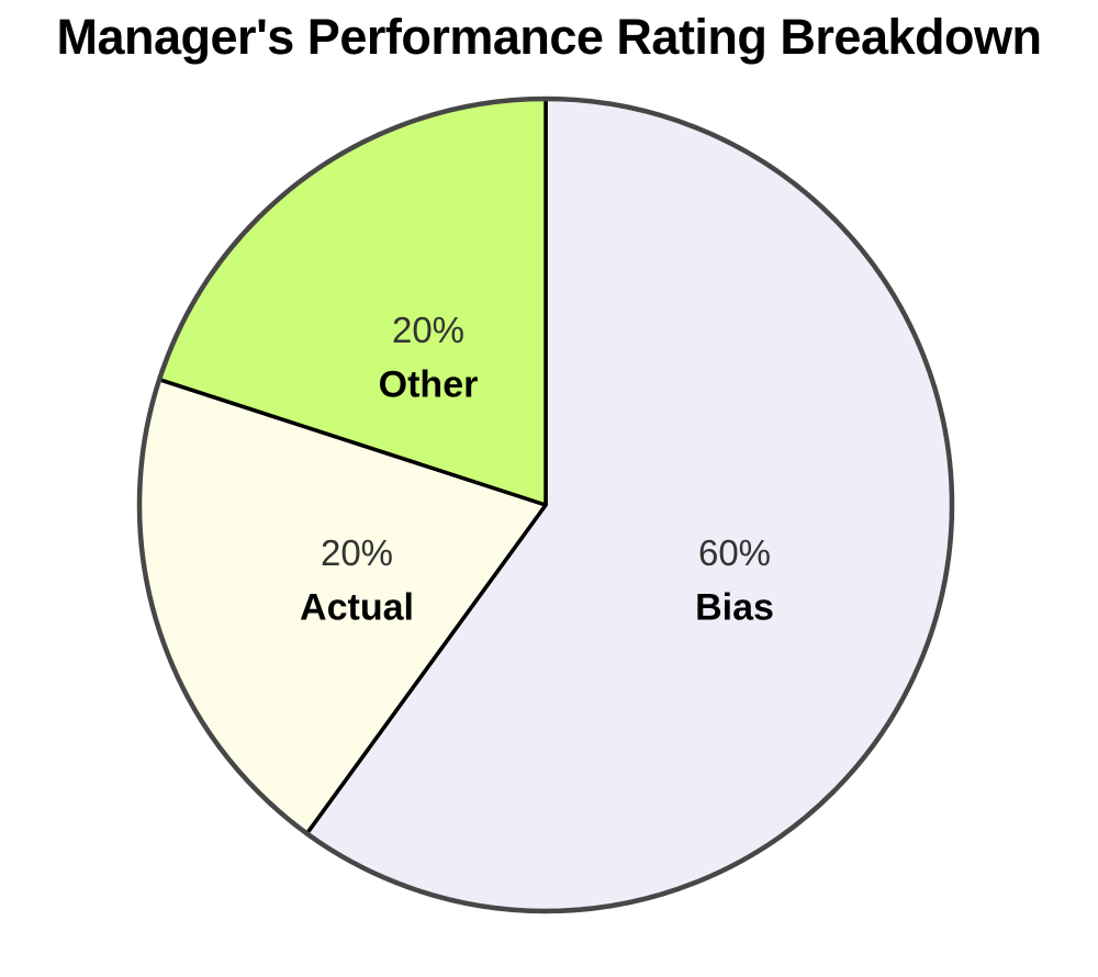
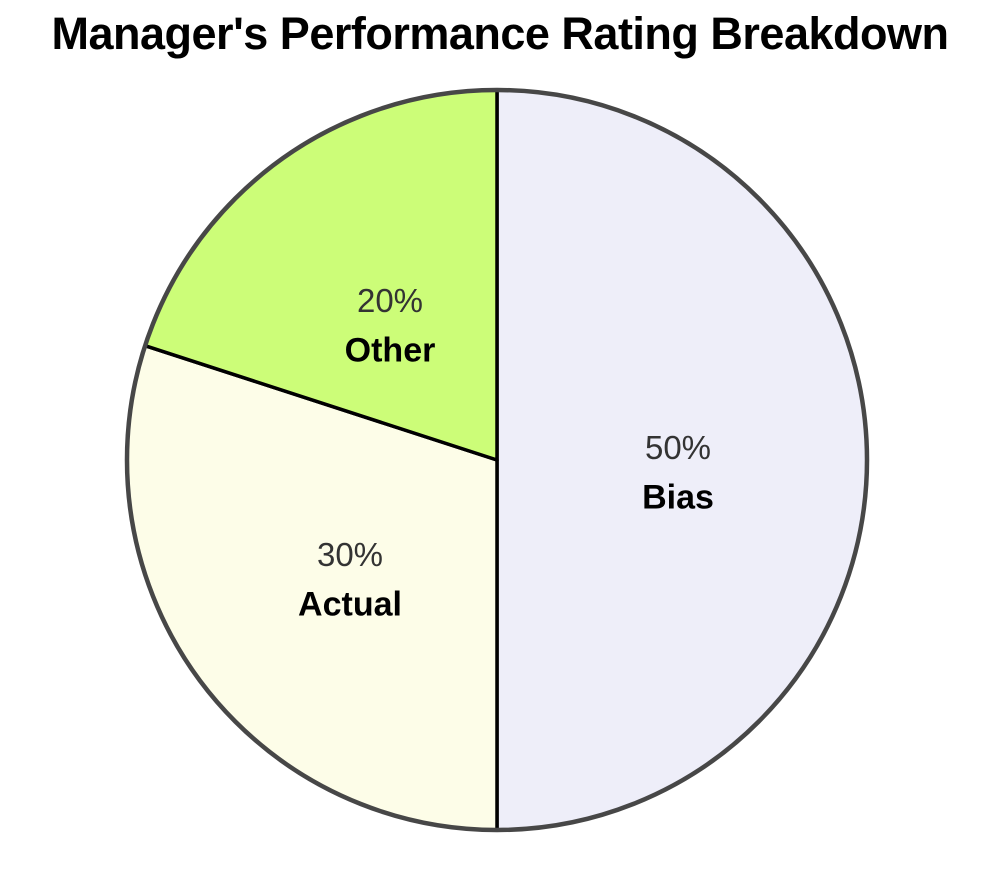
Bias: 60% -> 50%
Actual: 20% -> 30%
